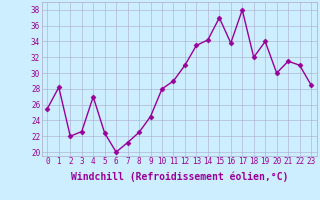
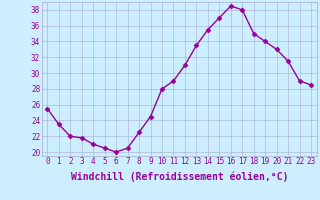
1: 28.2 -> 23.5
3: 22.6 -> 21.8
4: 27.0 -> 21.0
5: 22.4 -> 20.5
7: 21.2 -> 20.5
14: 34.2 -> 35.5
16: 33.8 -> 38.5
18: 32.0 -> 35.0
20: 30.0 -> 33.0
22: 31.0 -> 29.0
